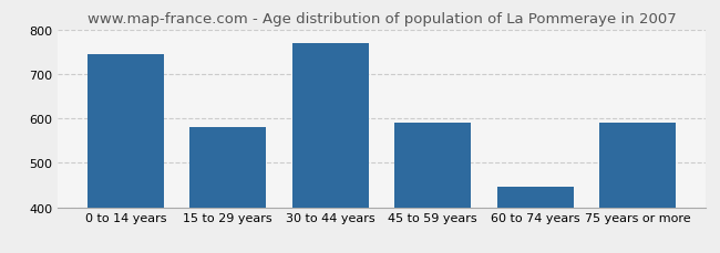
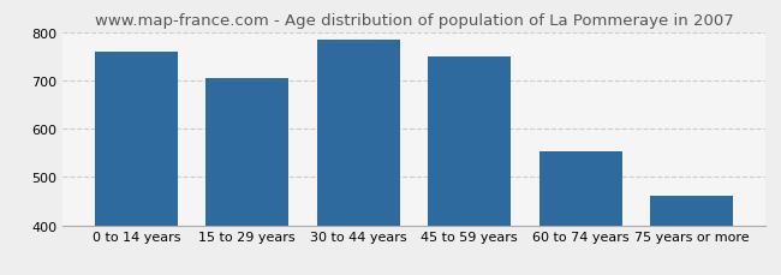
0 to 14 years: 745 -> 760
15 to 29 years: 580 -> 705
30 to 44 years: 770 -> 783
45 to 59 years: 590 -> 750
60 to 74 years: 445 -> 553
75 years or more: 590 -> 460
